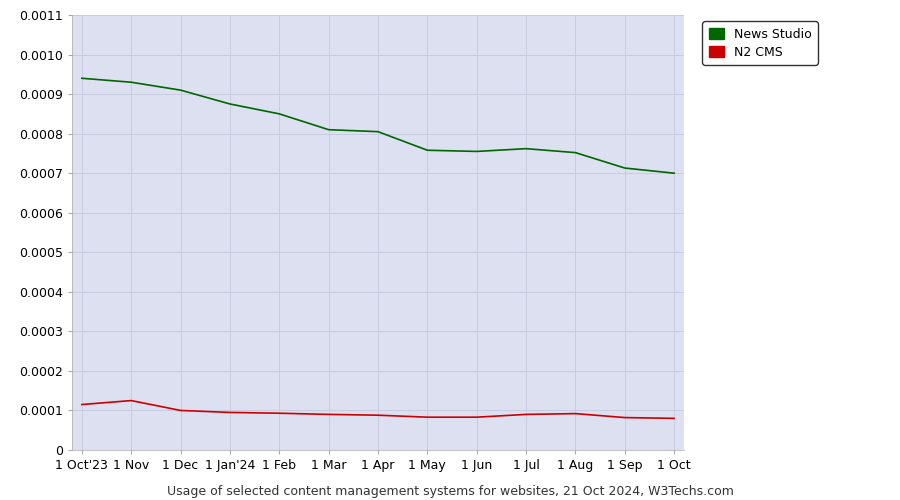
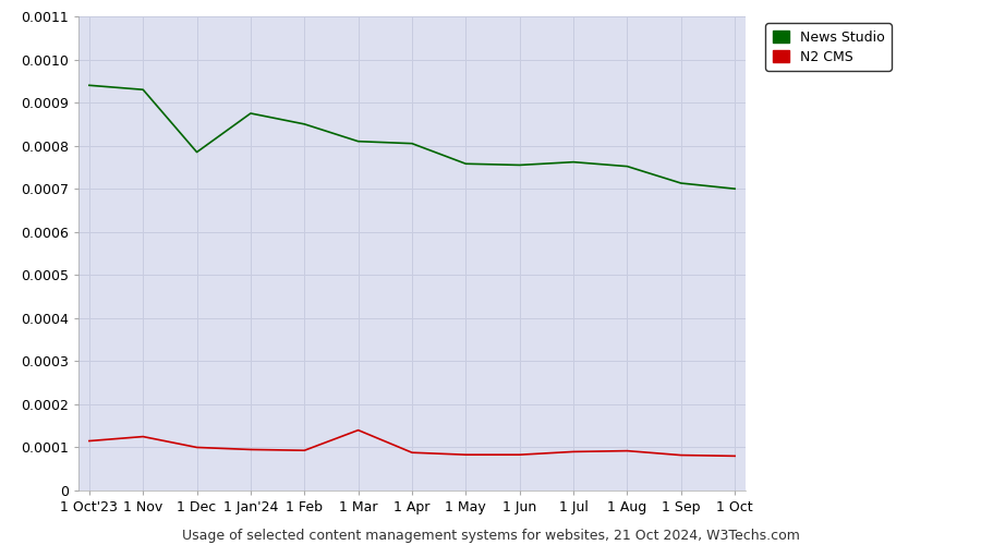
News Studio/1 Dec: 0.000910 -> 0.000785
N2 CMS/1 Mar: 0.000090 -> 0.000140
